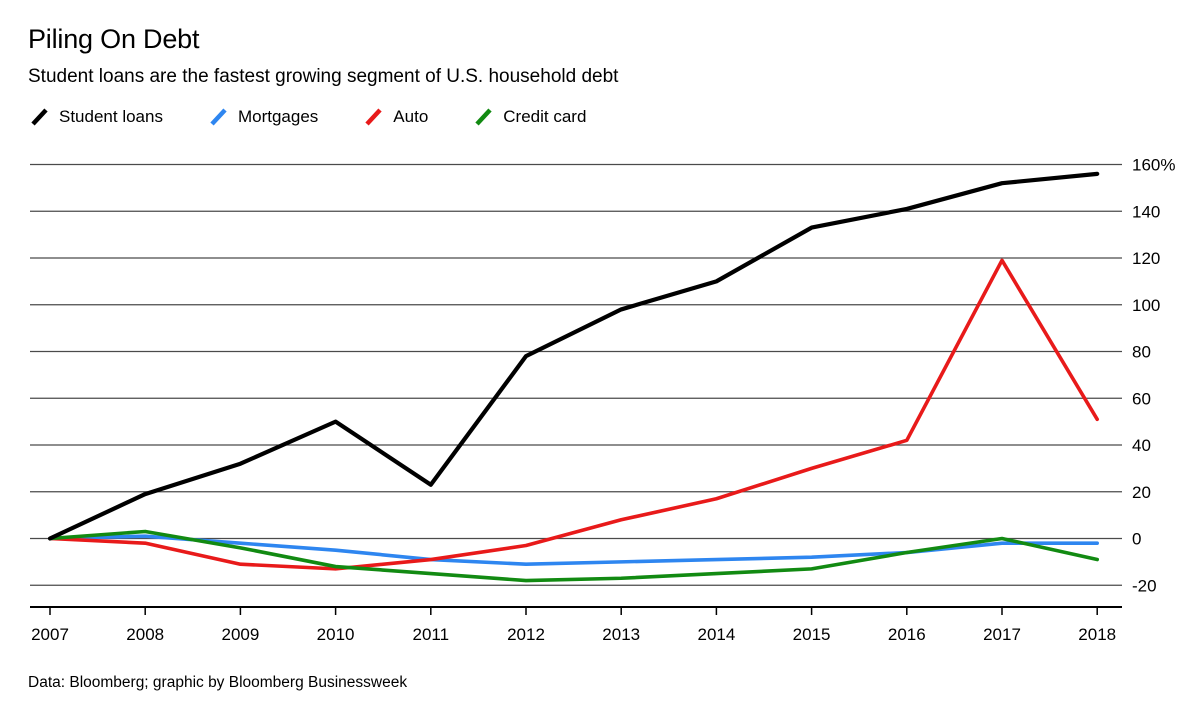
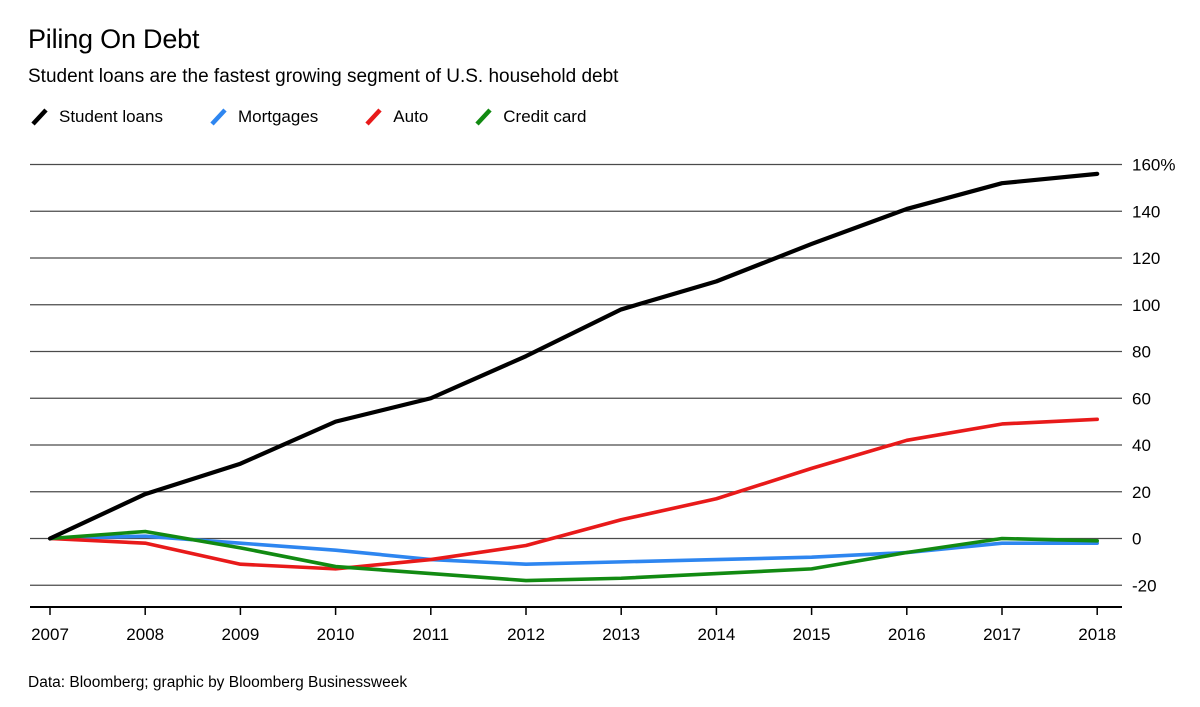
Student loans/2011: 23% -> 60%
Student loans/2015: 133% -> 126%
Auto/2017: 119% -> 49%
Credit card/2018: -9% -> -1%
